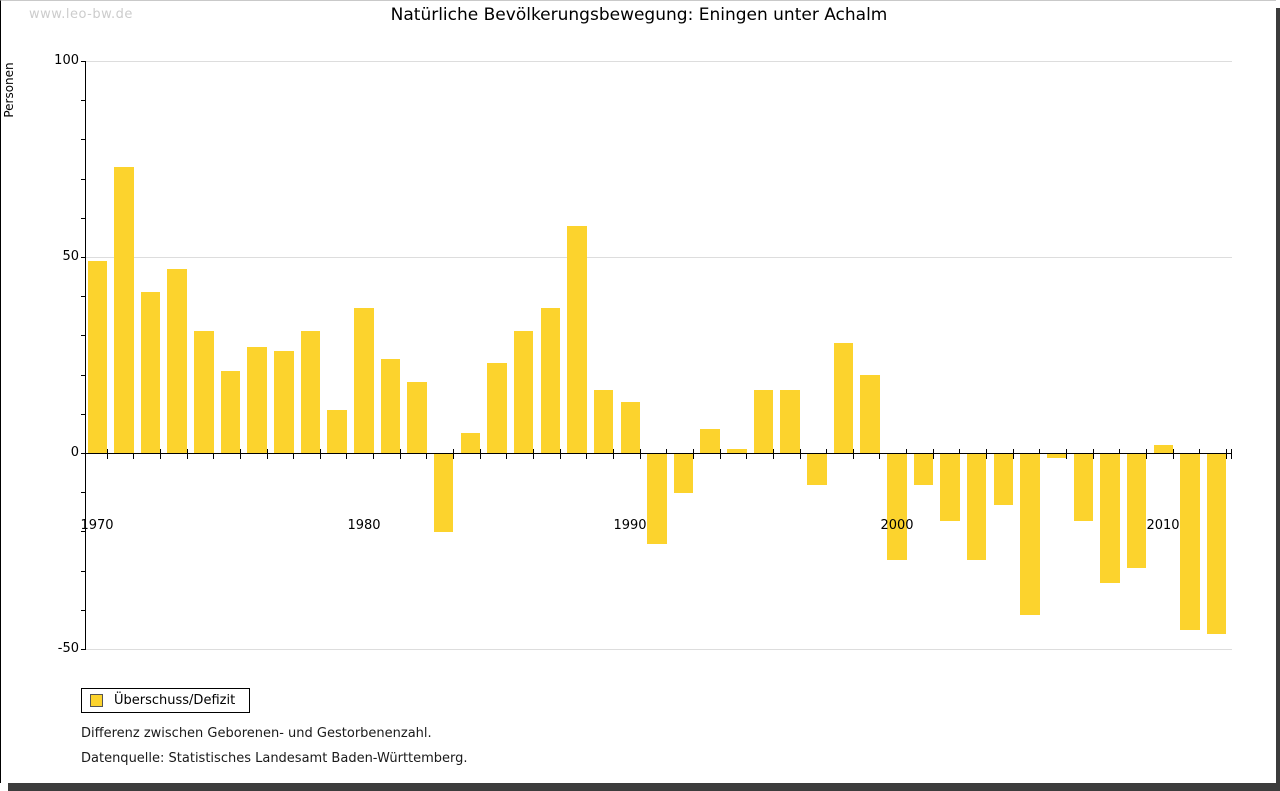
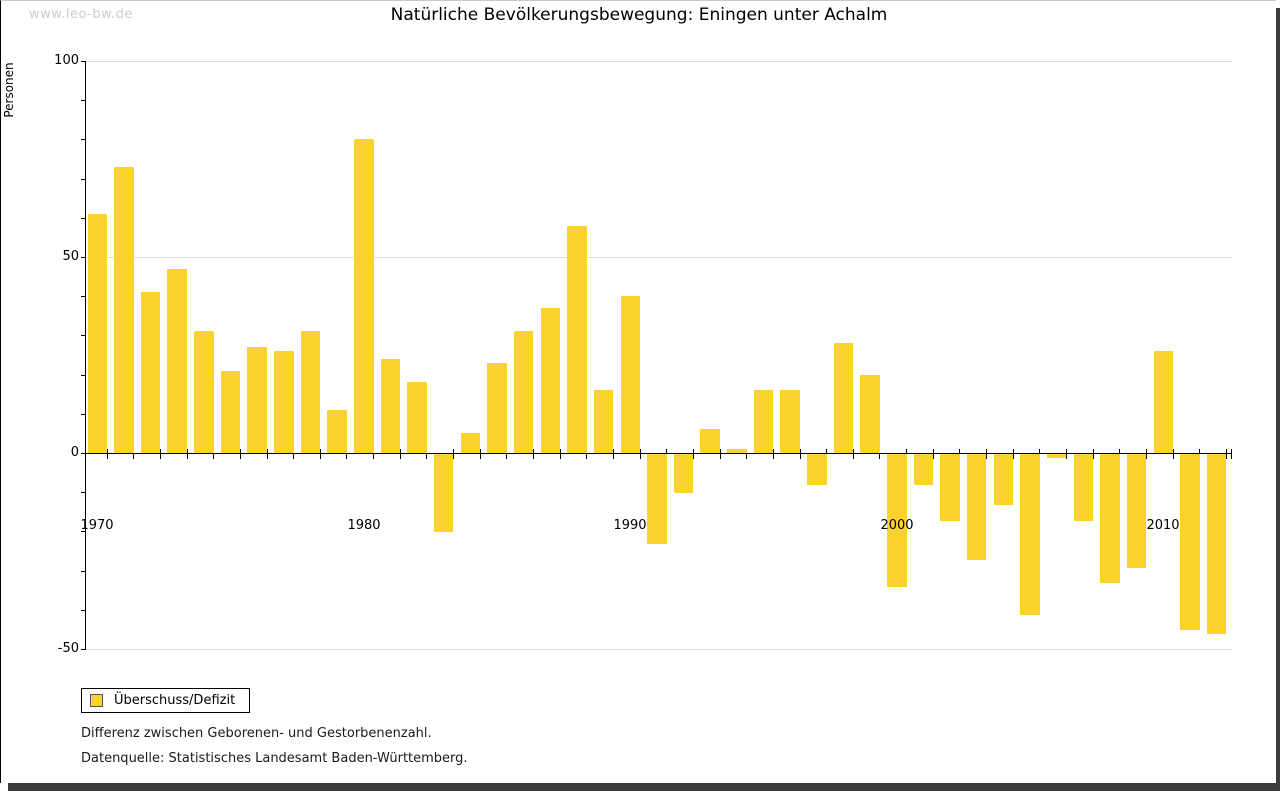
1970: 49 -> 61
1980: 37 -> 80
1990: 13 -> 40
2000: -27 -> -34
2010: 2 -> 26
